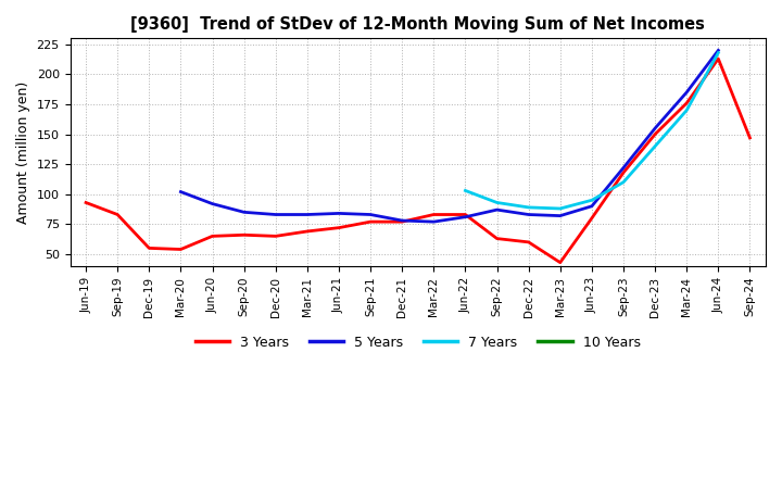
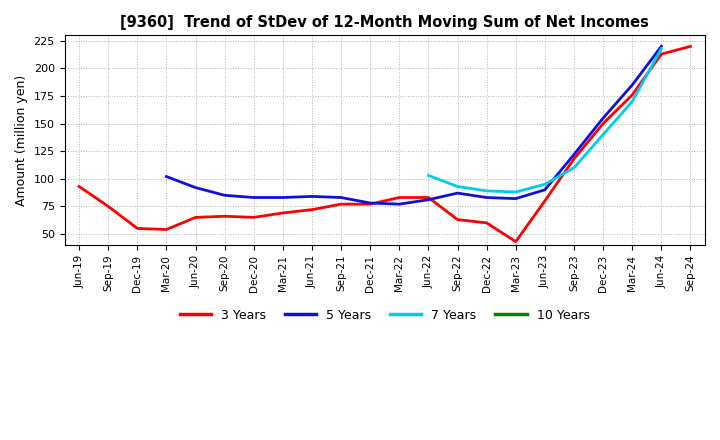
3 Years/Sep-19: 83 -> 75
3 Years/Sep-24: 147 -> 220
